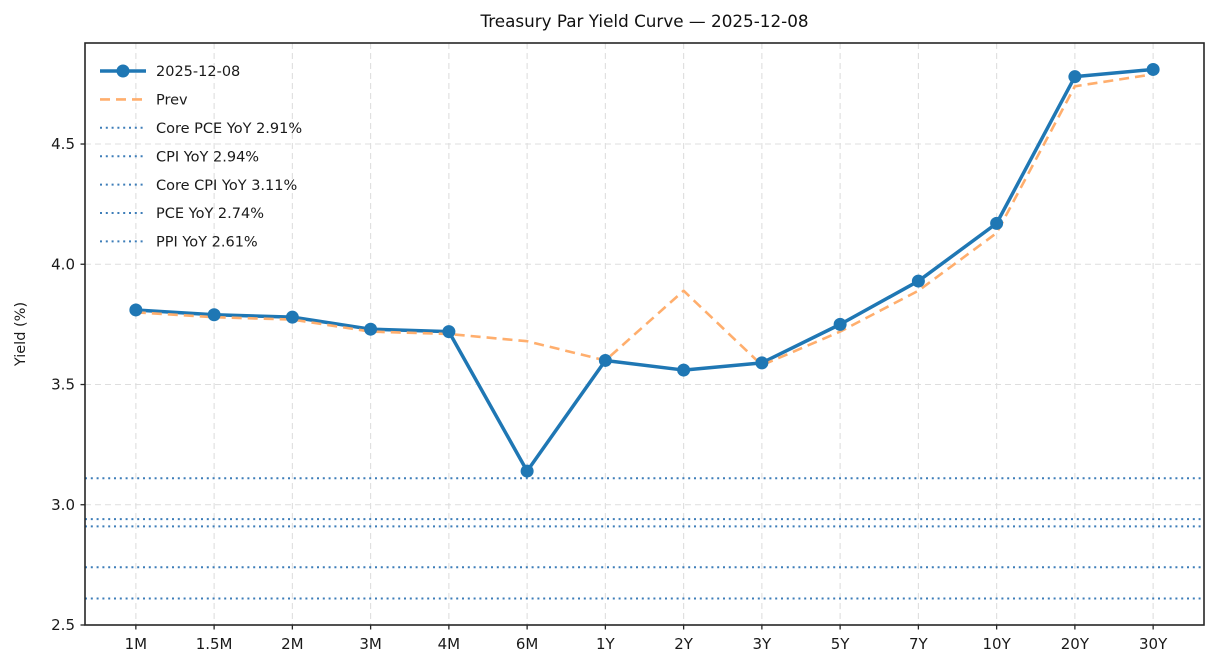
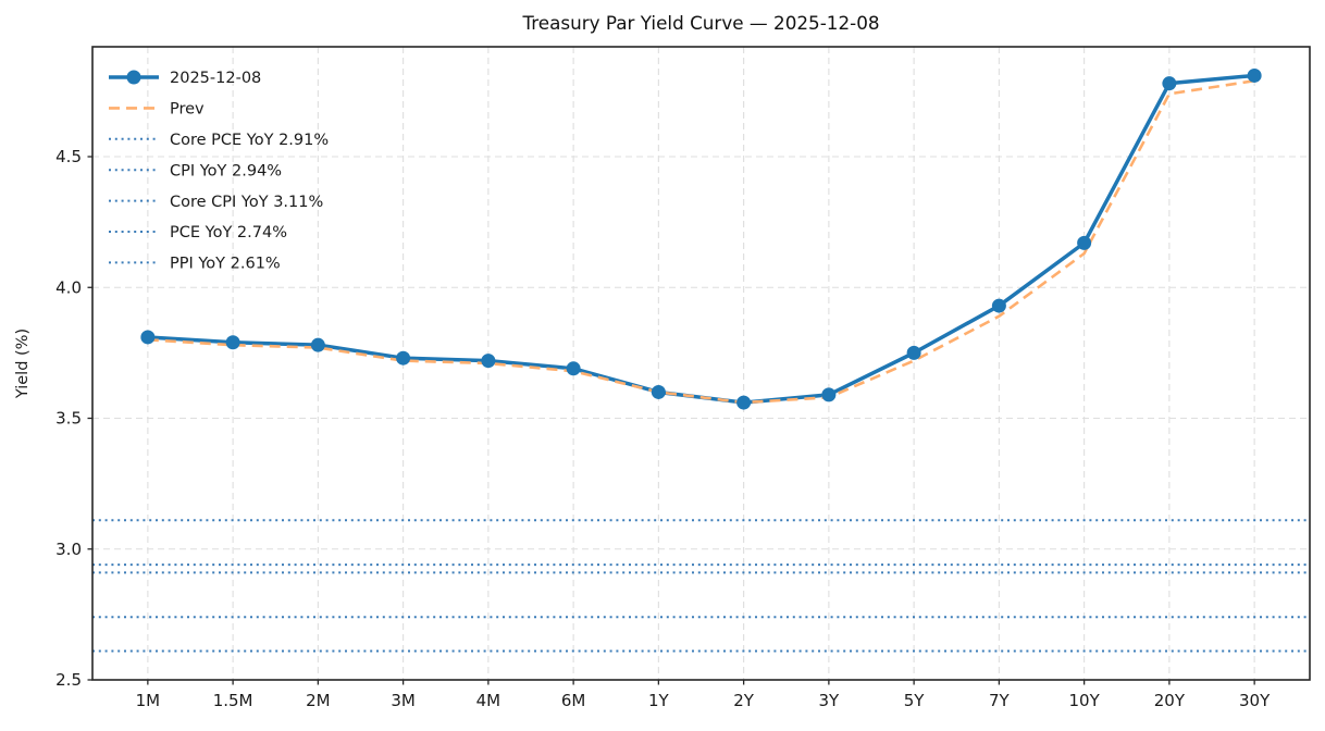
2025-12-08/6M: 3.14 -> 3.69
Prev/2Y: 3.89 -> 3.56
